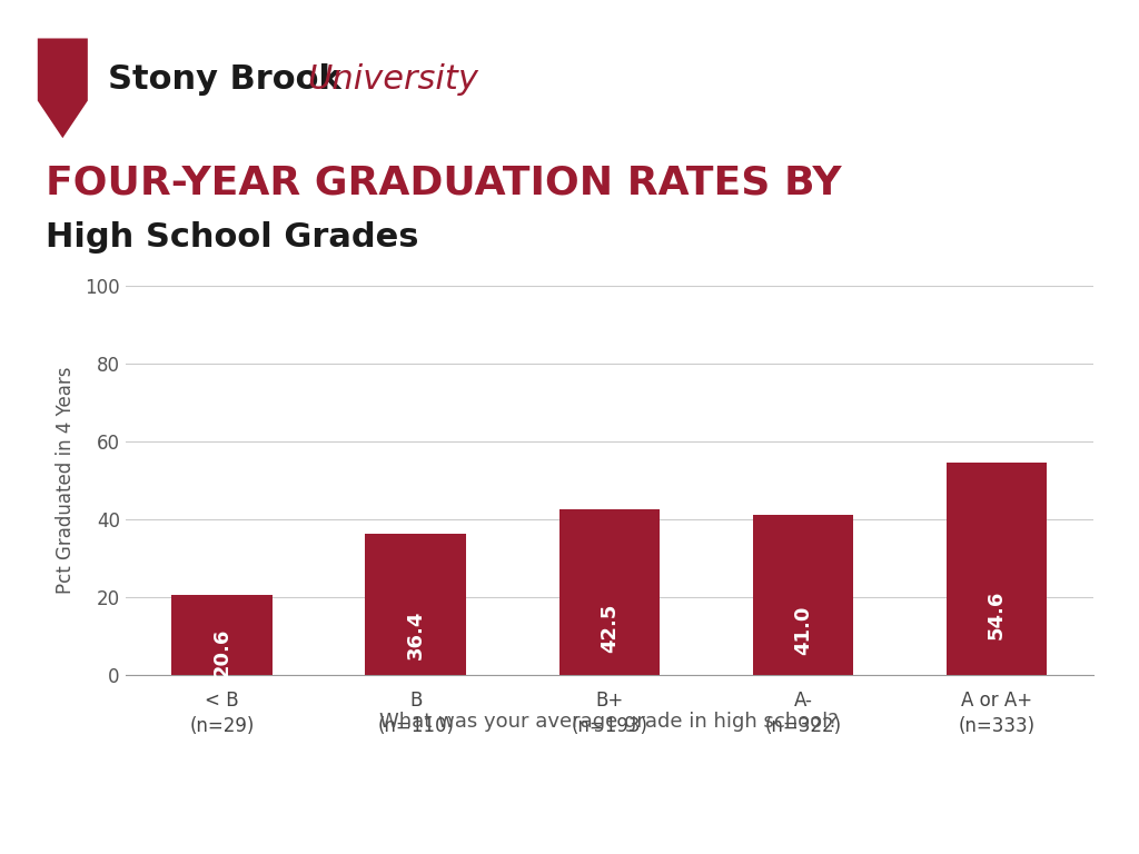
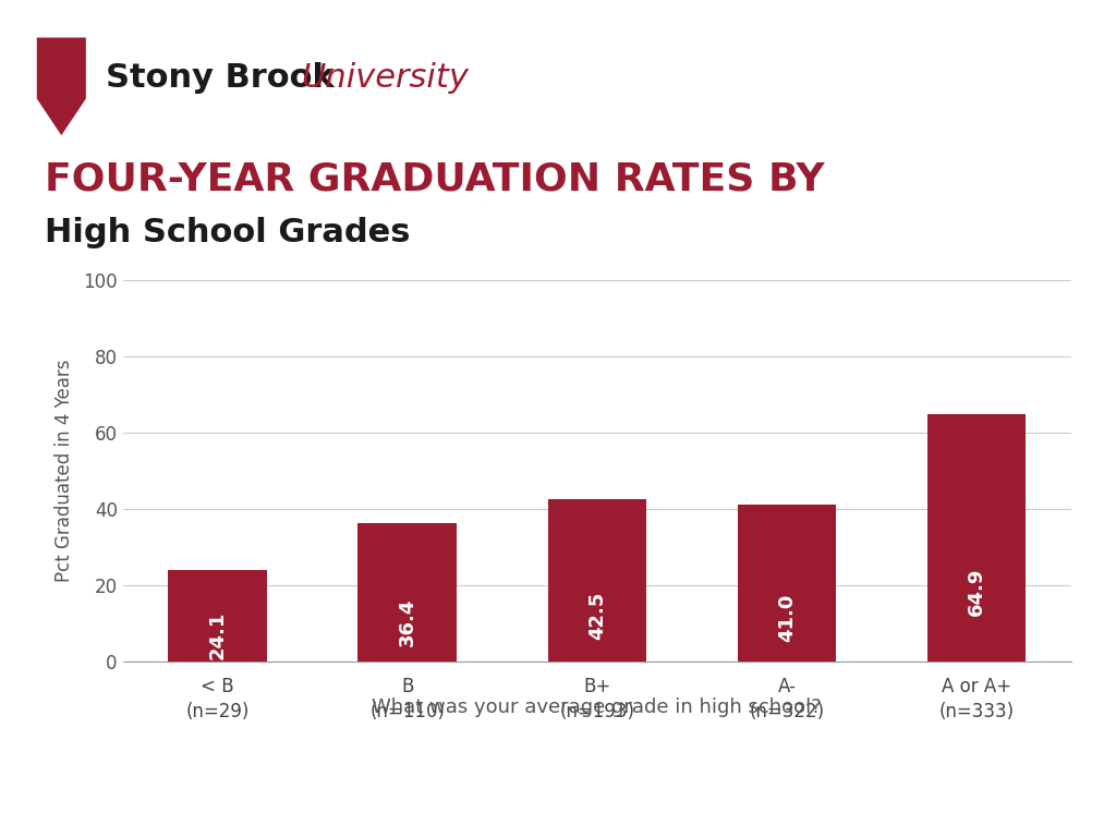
< B (n=29): 20.6 -> 24.1
A or A+ (n=333): 54.6 -> 64.9
